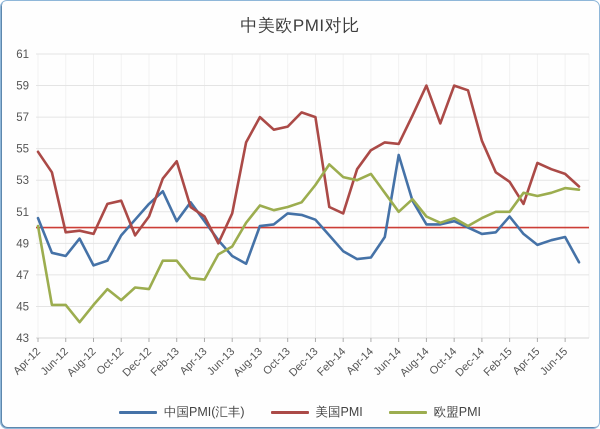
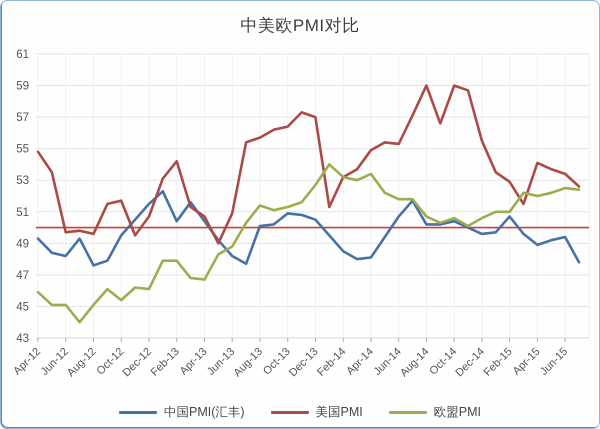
中国PMI(汇丰)/Apr-12: 50.6 -> 49.3
欧盟PMI/Apr-12: 50.1 -> 45.9
美国PMI/Aug-13: 57.0 -> 55.7
美国PMI/Feb-14: 50.9 -> 53.2
中国PMI(汇丰)/Jun-14: 54.6 -> 50.7
欧盟PMI/Jun-14: 51.0 -> 51.8
